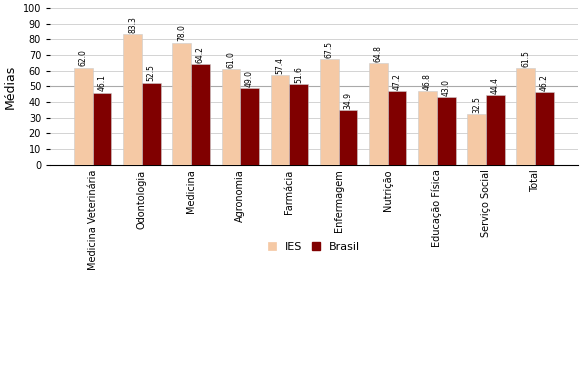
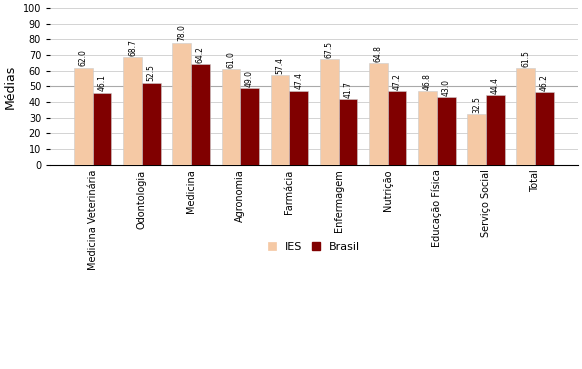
IES/Odontologia: 83.3 -> 68.7
Brasil/Farmácia: 51.6 -> 47.4
Brasil/Enfermagem: 34.9 -> 41.7
